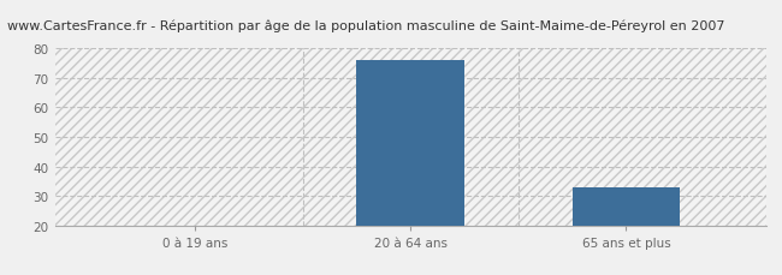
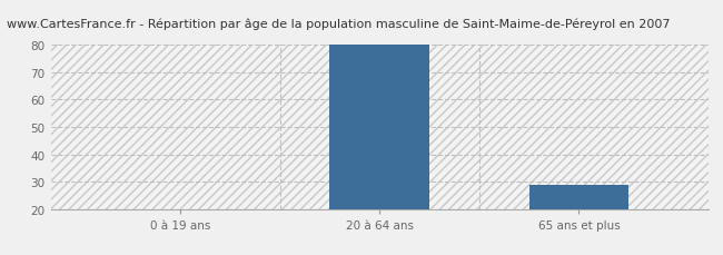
20 à 64 ans: 76 -> 80
65 ans et plus: 33 -> 29
